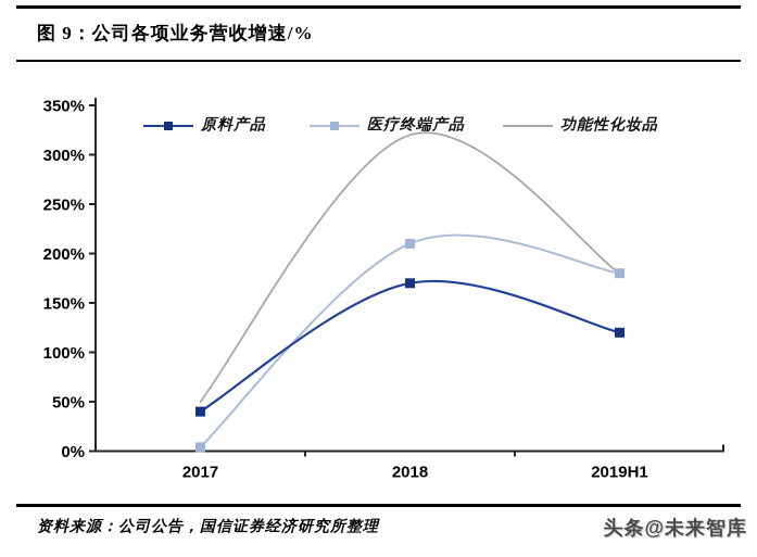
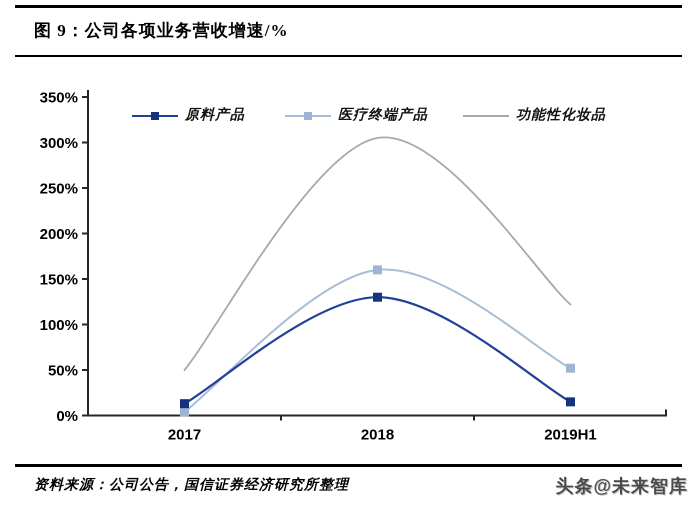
原料产品/2017: 40% -> 10%
原料产品/2018: 170% -> 130%
医疗终端产品/2018: 210% -> 160%
功能性化妆品/2018: 320% -> 300%
原料产品/2019H1: 120% -> 20%
医疗终端产品/2019H1: 180% -> 50%
功能性化妆品/2019H1: 180% -> 120%
